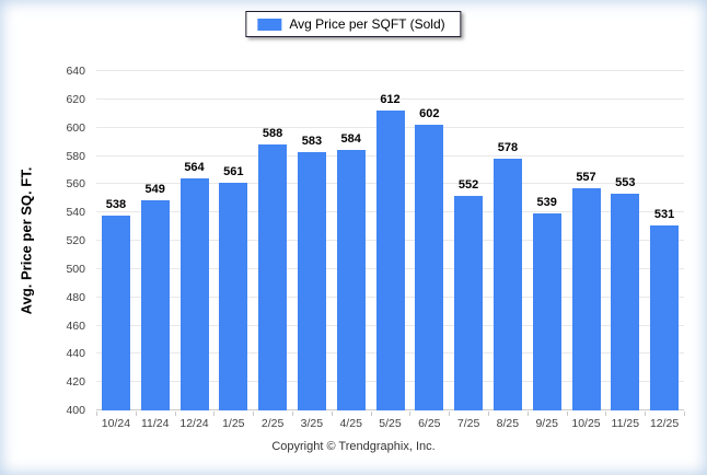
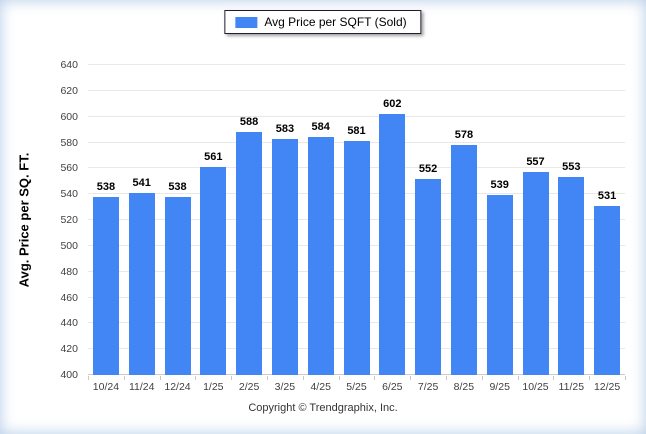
11/24: 549 -> 541
12/24: 564 -> 538
5/25: 612 -> 581
